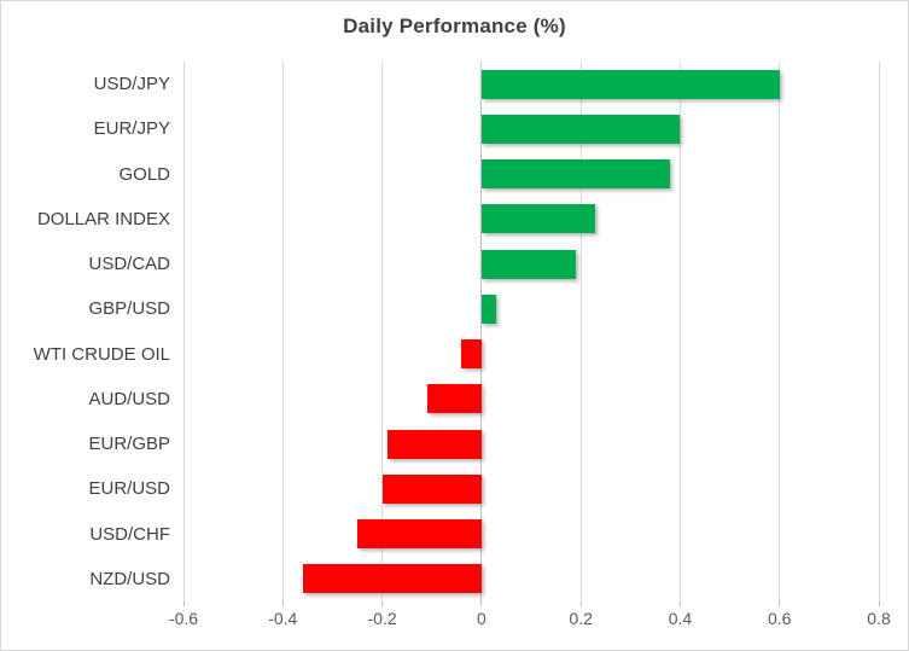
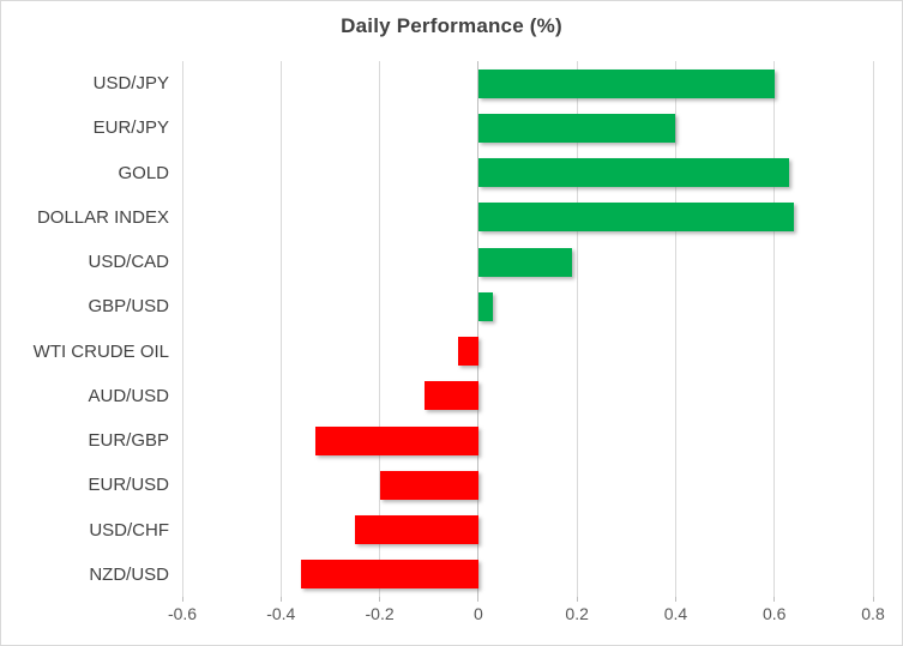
GOLD: 0.38 -> 0.63
DOLLAR INDEX: 0.23 -> 0.64
EUR/GBP: -0.19 -> -0.33
